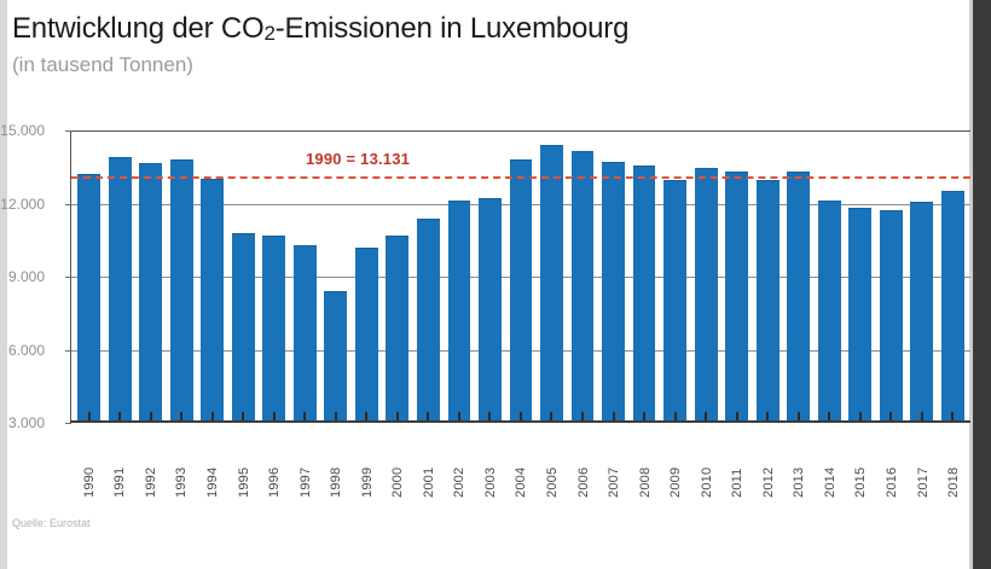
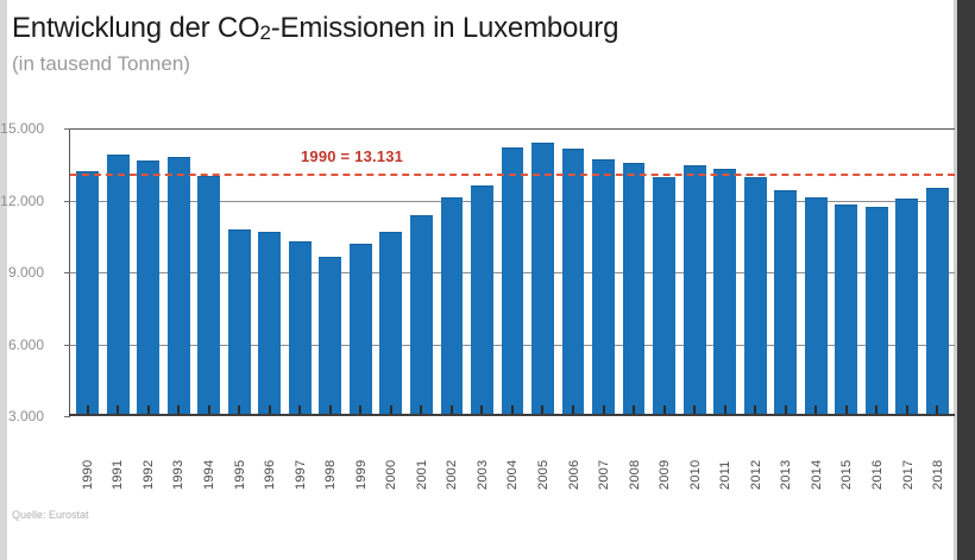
1998: 8300 -> 9600
2003: 12100 -> 12500
2004: 13700 -> 14100
2013: 13200 -> 12300
